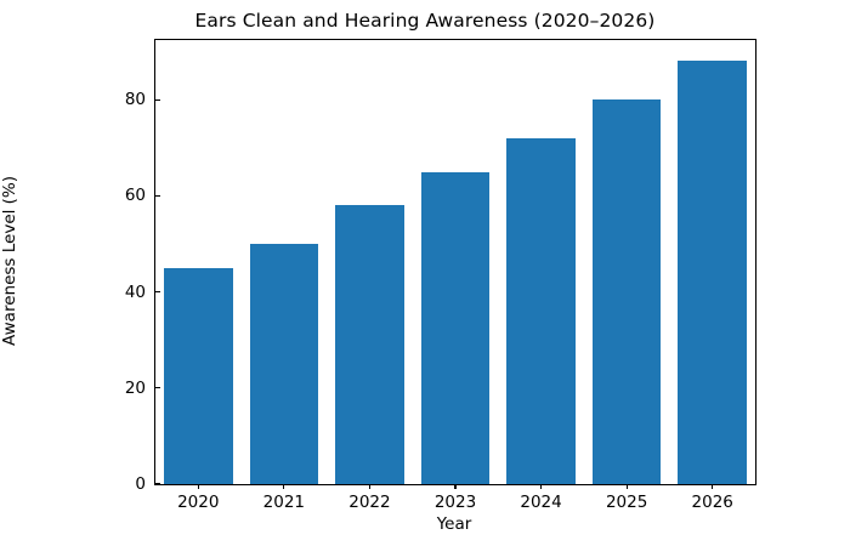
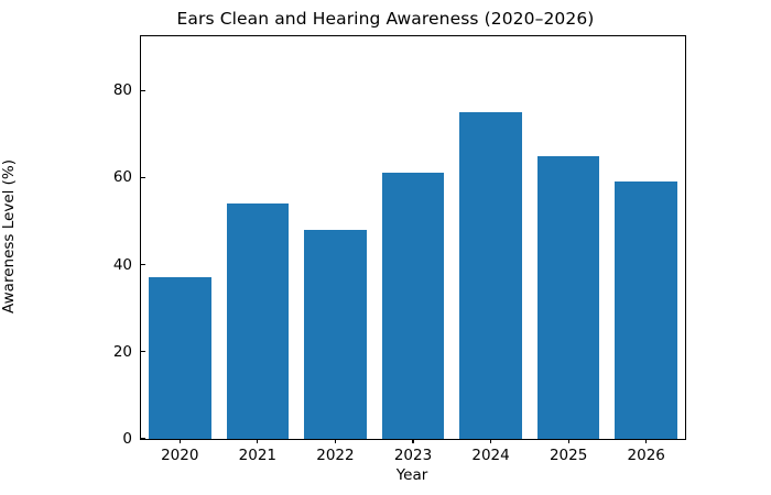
2020: 45 -> 37
2021: 50 -> 54
2022: 58 -> 48
2023: 65 -> 61
2024: 72 -> 75
2025: 80 -> 65
2026: 88 -> 59
